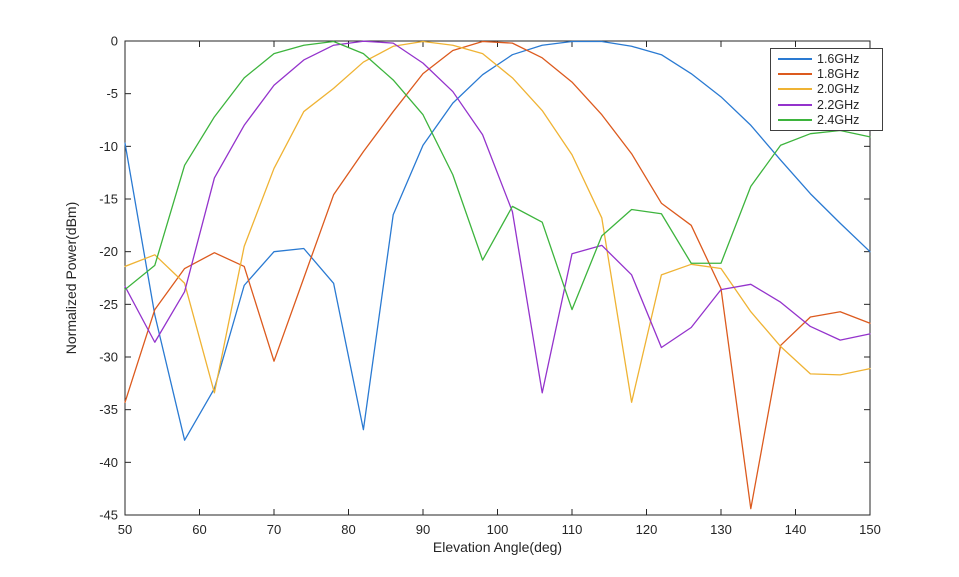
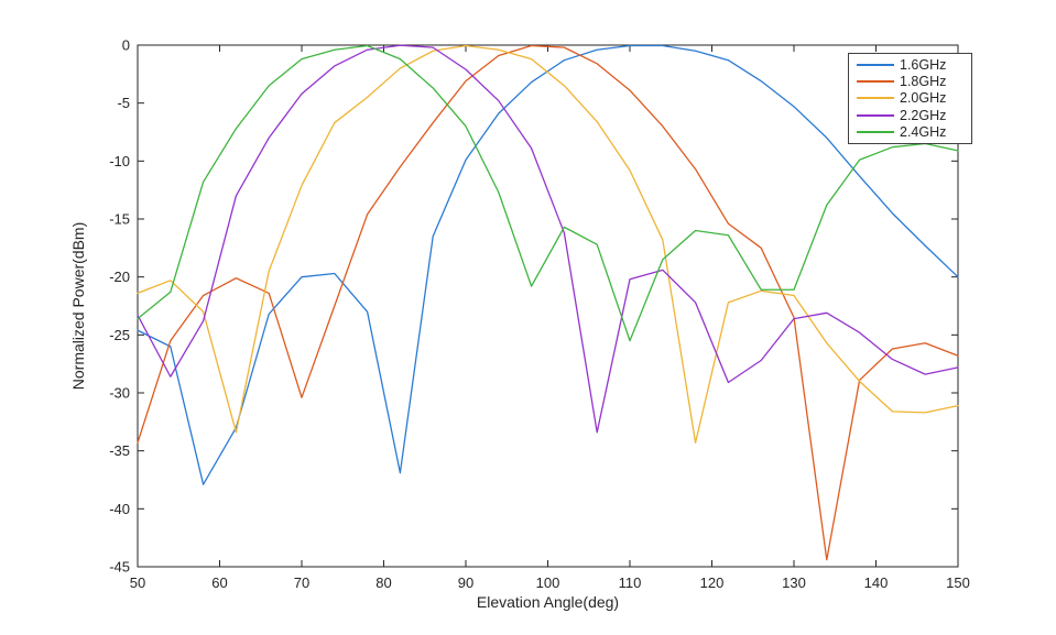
1.6GHz/50: -9.7 -> -24.6
